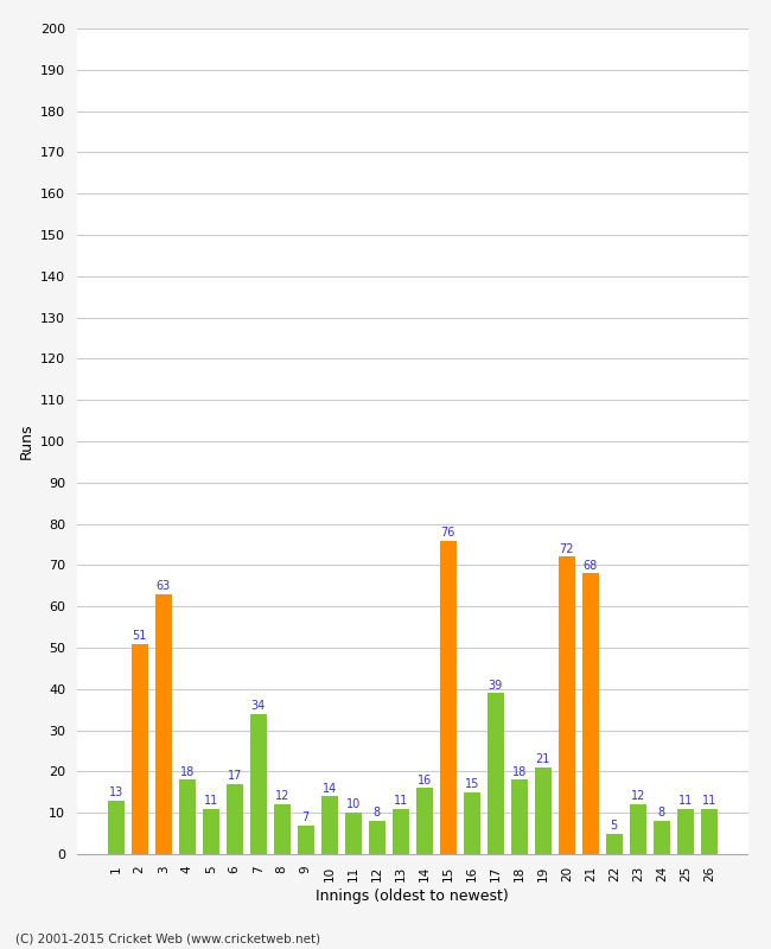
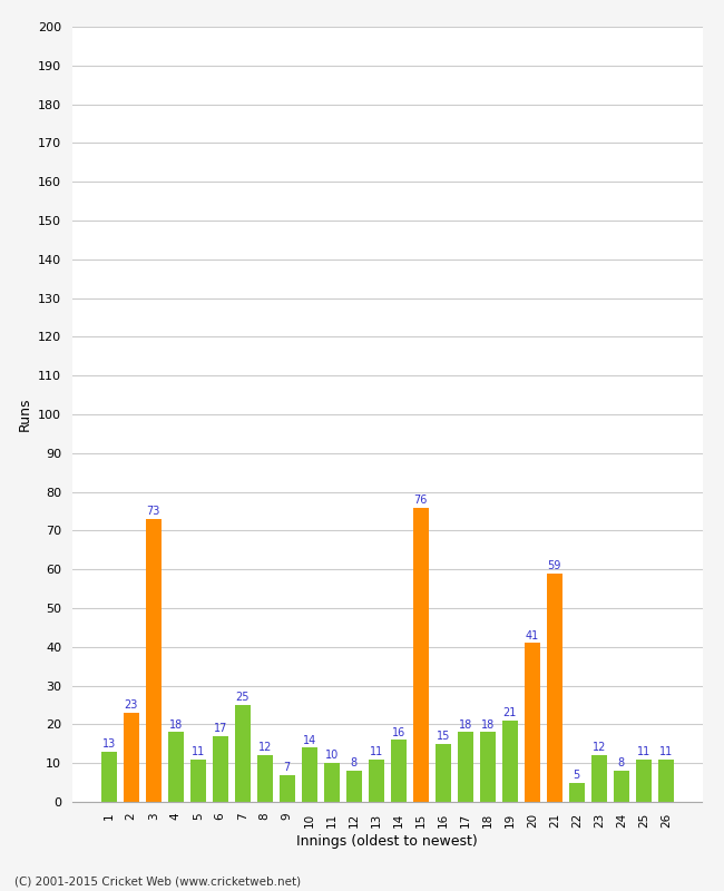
2: 51 -> 23
3: 63 -> 73
7: 34 -> 25
17: 39 -> 18
20: 72 -> 41
21: 68 -> 59
